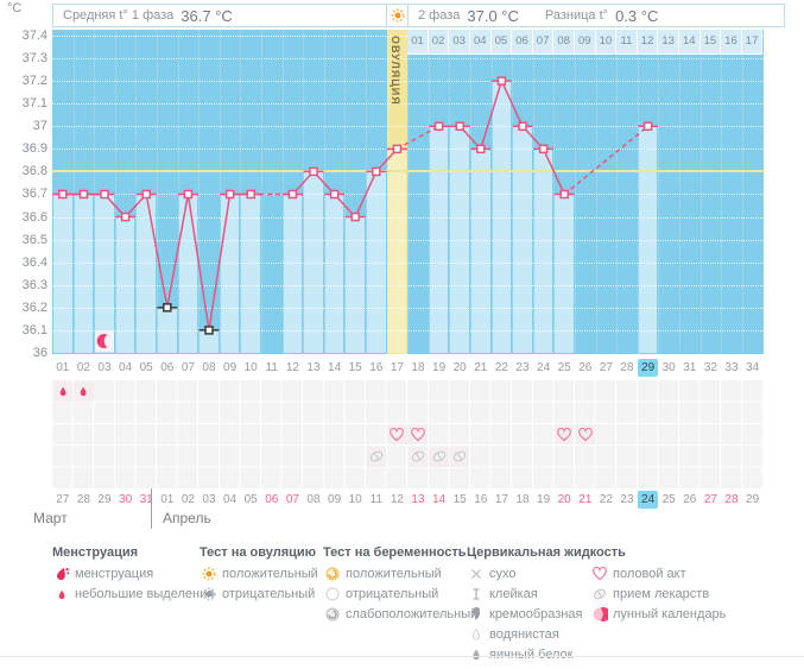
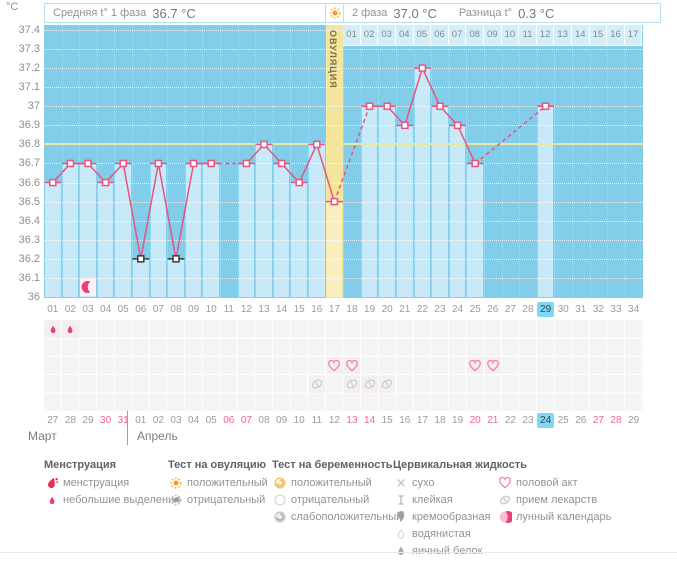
01: 36.7 -> 36.6
08: 36.1 -> 36.2
17: 36.9 -> 36.5
